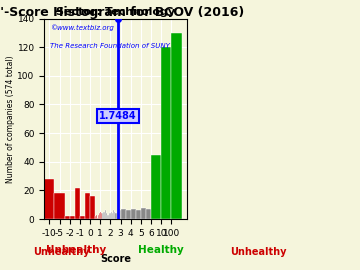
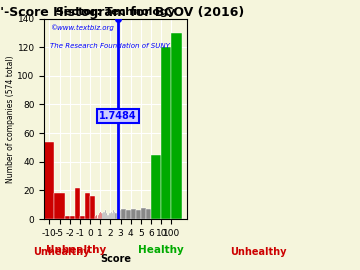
-10: 28 -> 54
